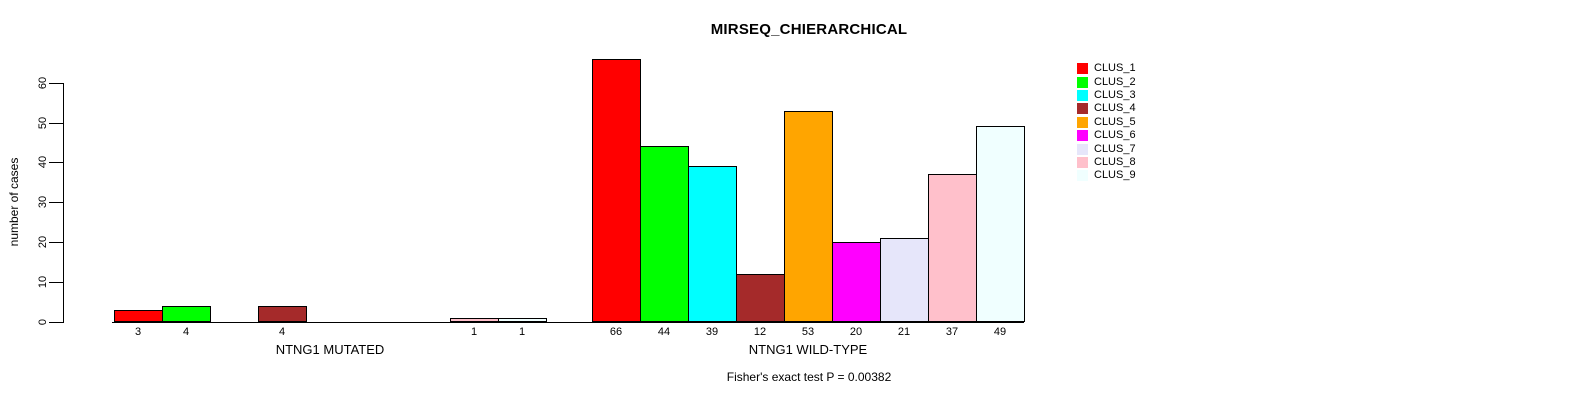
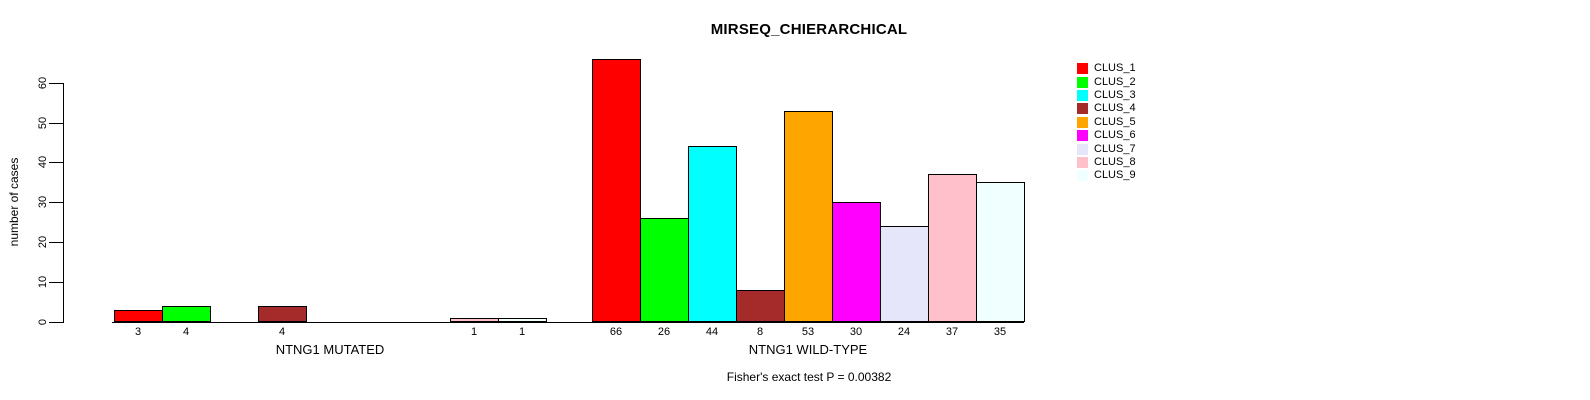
CLUS_2/NTNG1 WILD-TYPE: 44 -> 26
CLUS_3/NTNG1 WILD-TYPE: 39 -> 44
CLUS_4/NTNG1 WILD-TYPE: 12 -> 8
CLUS_6/NTNG1 WILD-TYPE: 20 -> 30
CLUS_7/NTNG1 WILD-TYPE: 21 -> 24
CLUS_9/NTNG1 WILD-TYPE: 49 -> 35
